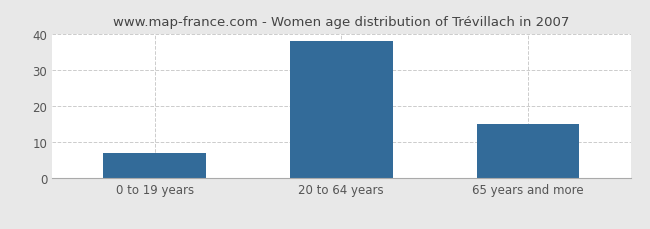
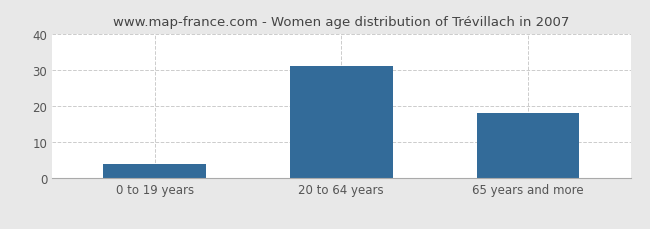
0 to 19 years: 7 -> 4
20 to 64 years: 38 -> 31
65 years and more: 15 -> 18
